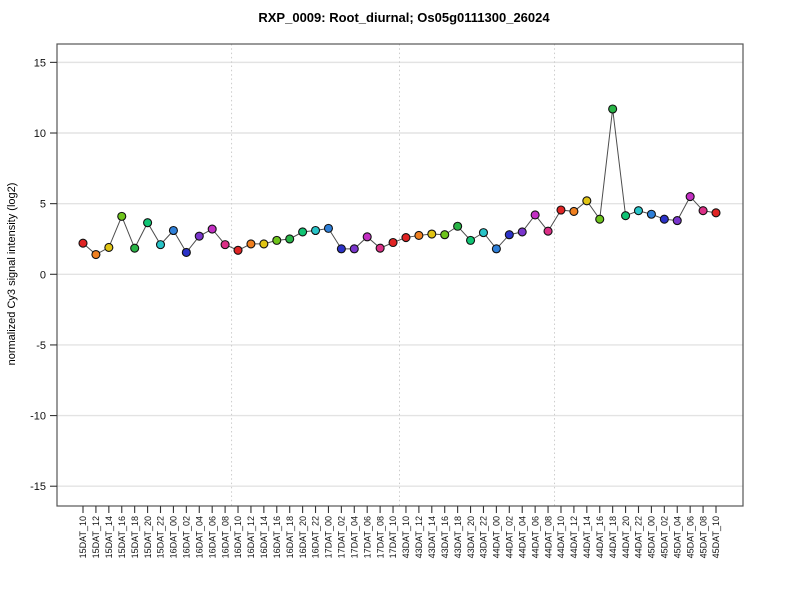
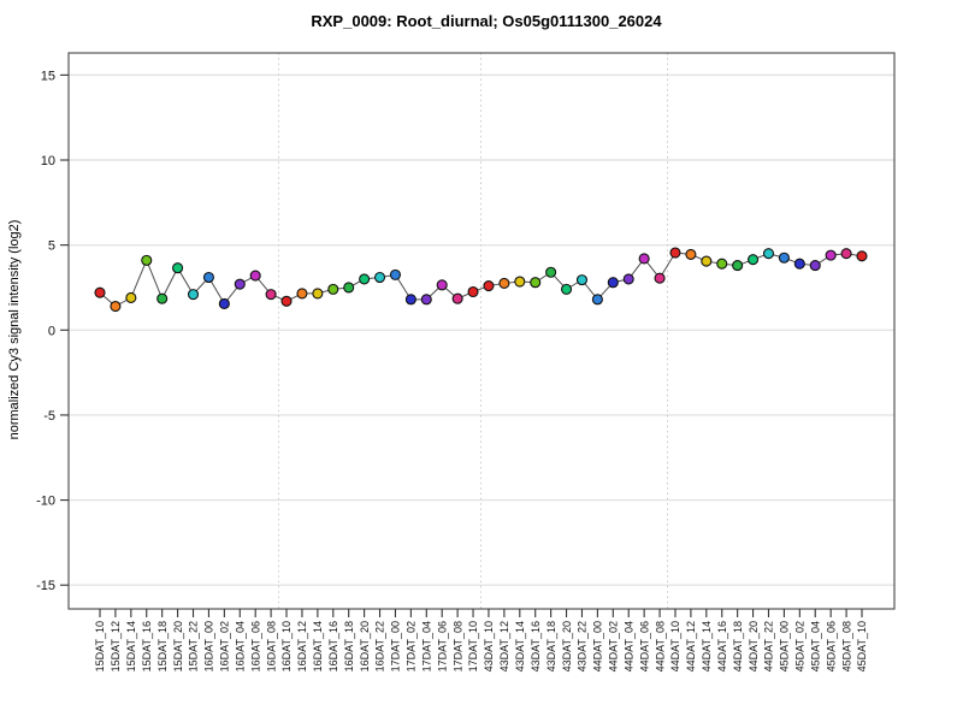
44DAT_14: 5.2 -> 4.0
44DAT_18: 11.7 -> 3.8
45DAT_06: 5.5 -> 4.4
